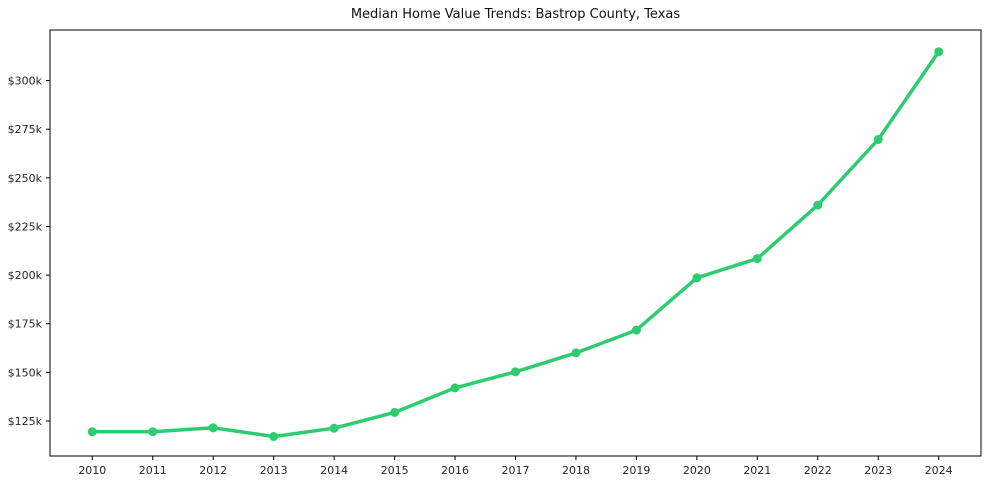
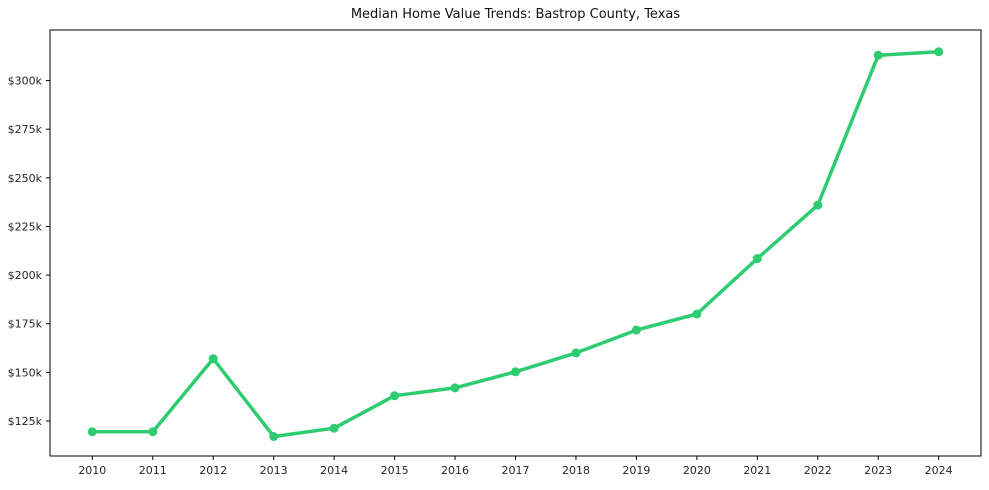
2012: $122k -> $157k
2015: $129k -> $138k
2020: $199k -> $180k
2023: $270k -> $313k
